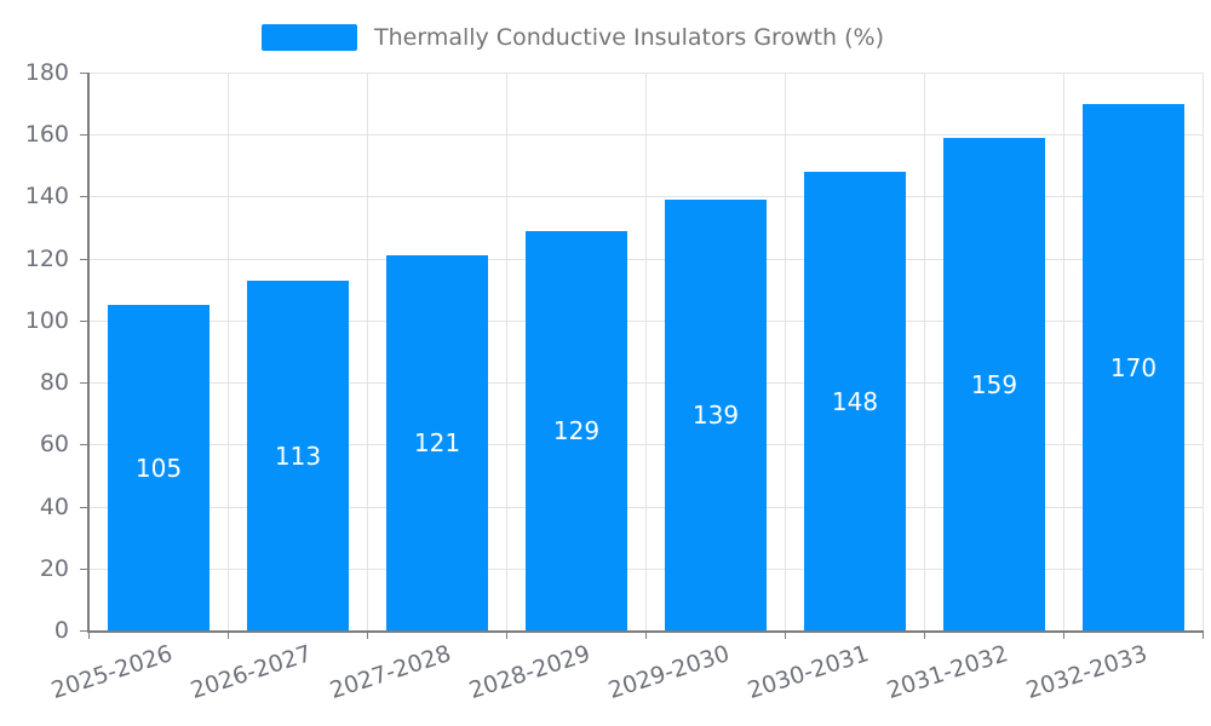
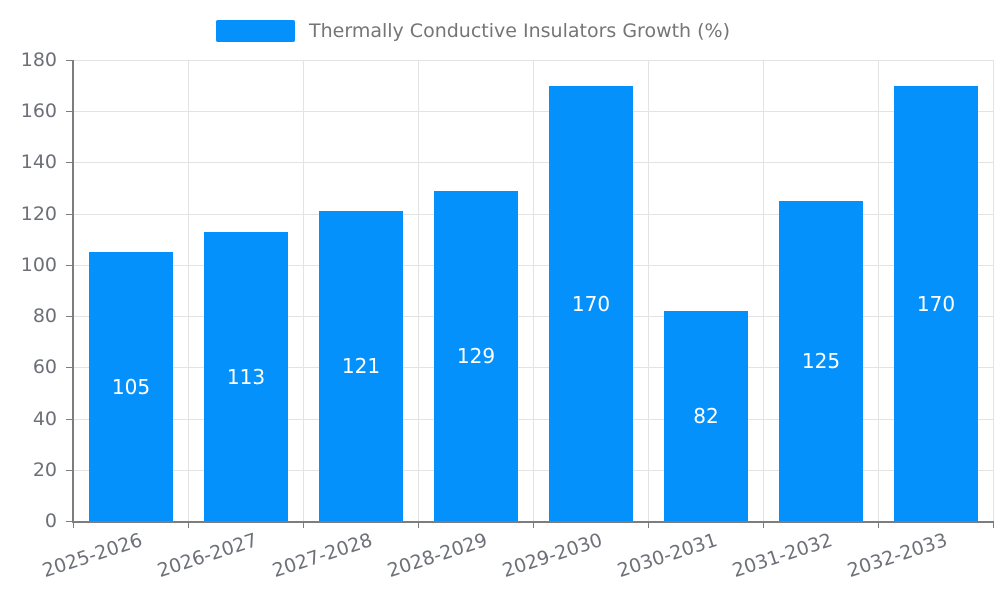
2029-2030: 139 -> 170
2030-2031: 148 -> 82
2031-2032: 159 -> 125
